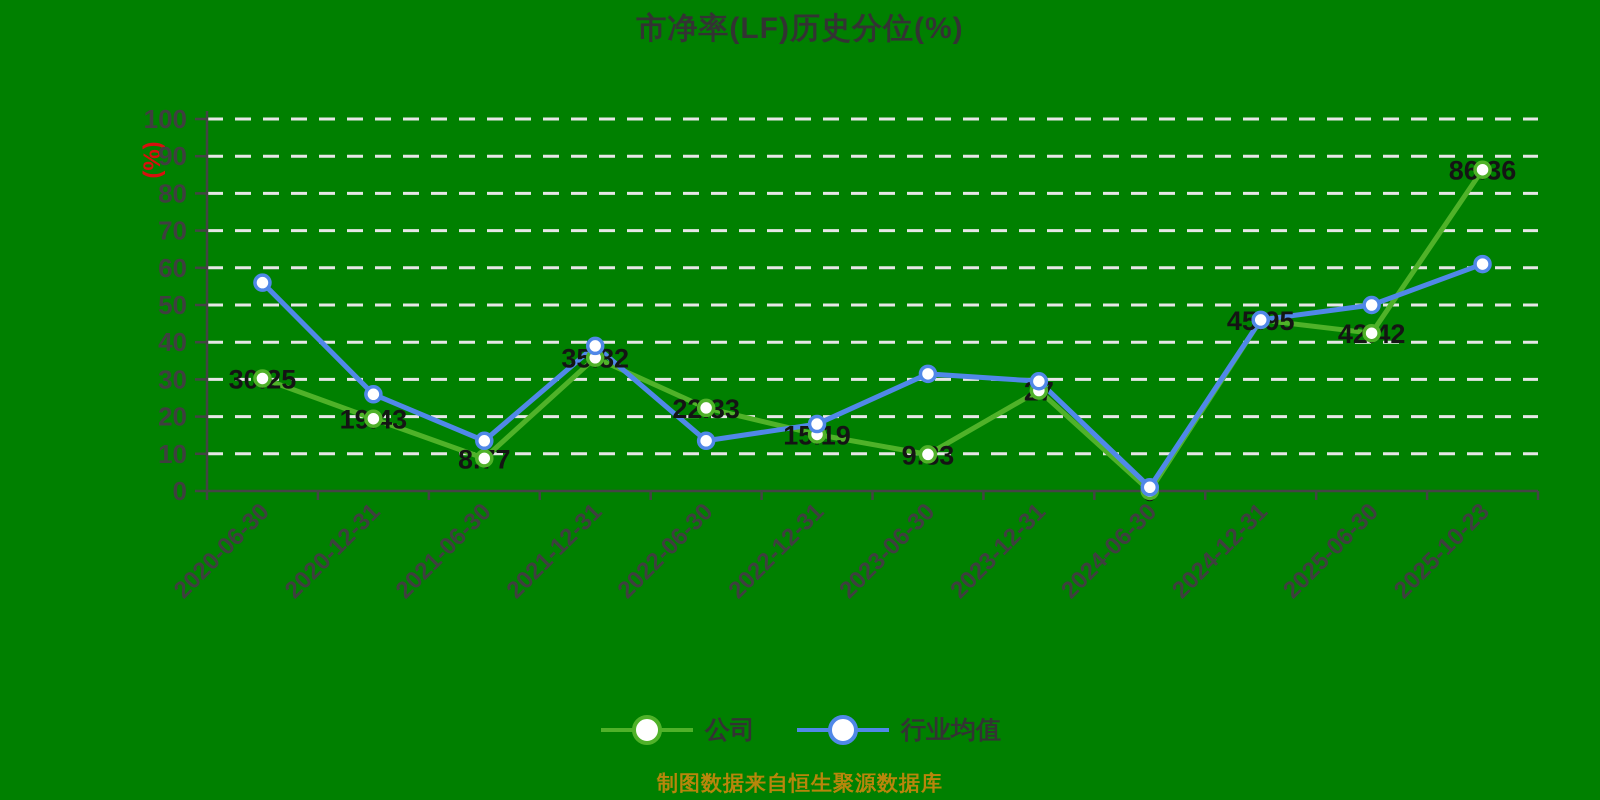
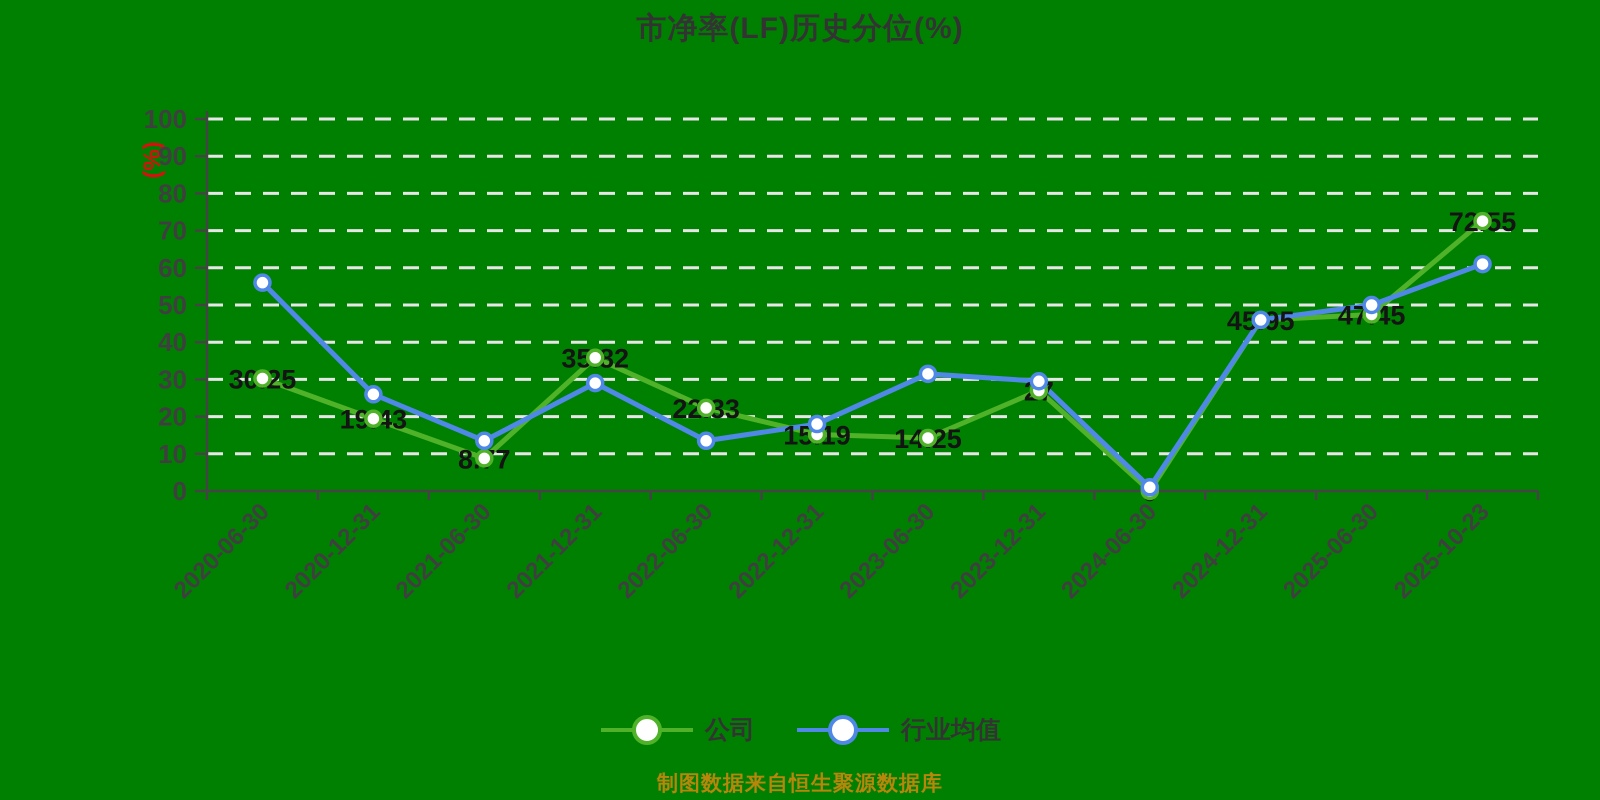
行业均值/2021-12-31: 39 -> 29
公司/2023-06-30: 9.83 -> 14.25
公司/2025-06-30: 42.42 -> 47.45
公司/2025-10-23: 86.36 -> 72.55
